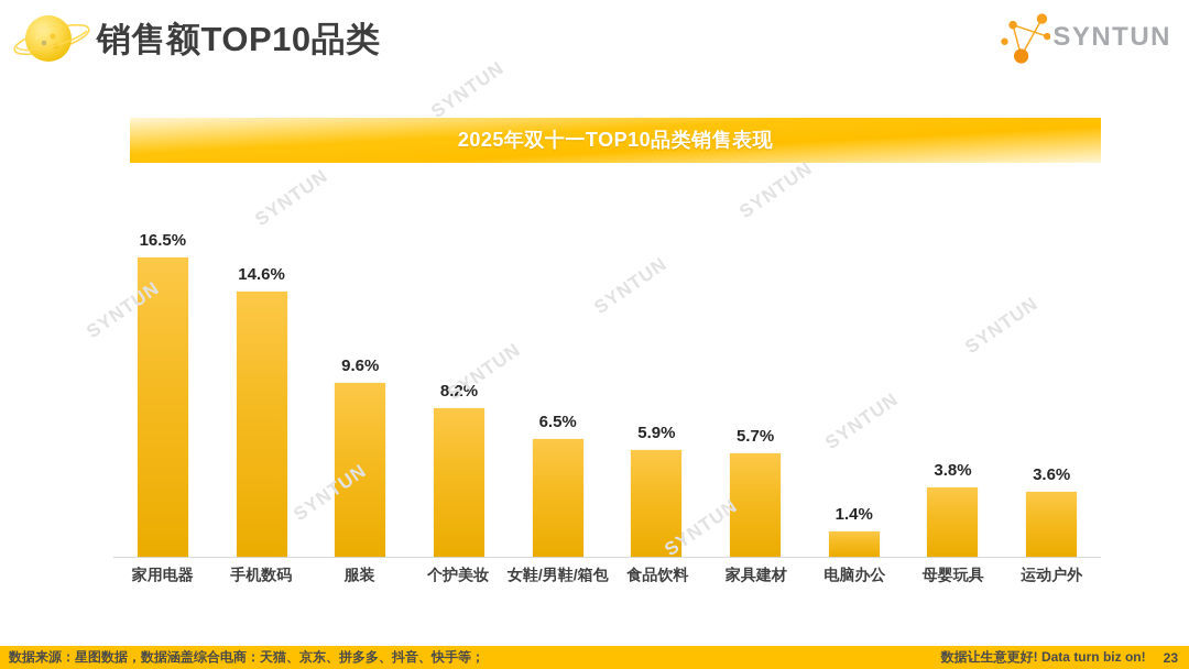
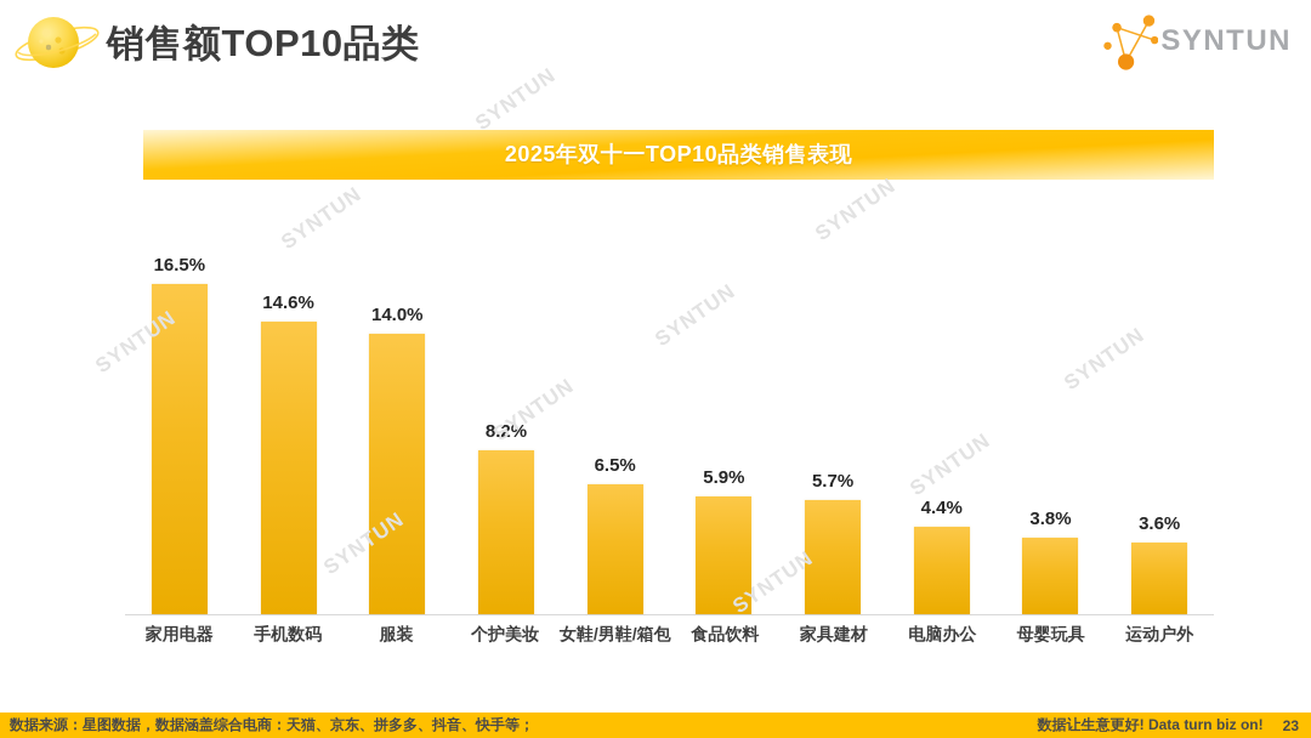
服装: 9.6% -> 14.0%
电脑办公: 1.4% -> 4.4%
